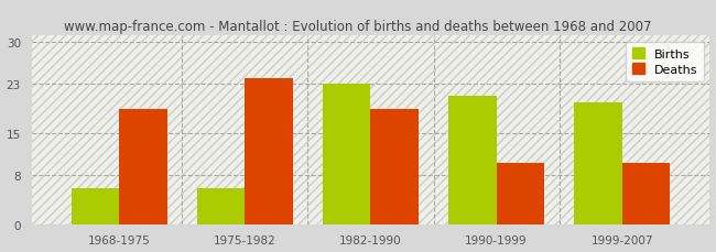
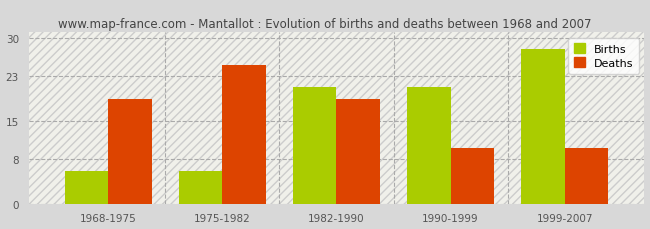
Deaths/1975-1982: 24 -> 25
Births/1982-1990: 23 -> 21
Births/1999-2007: 20 -> 28
